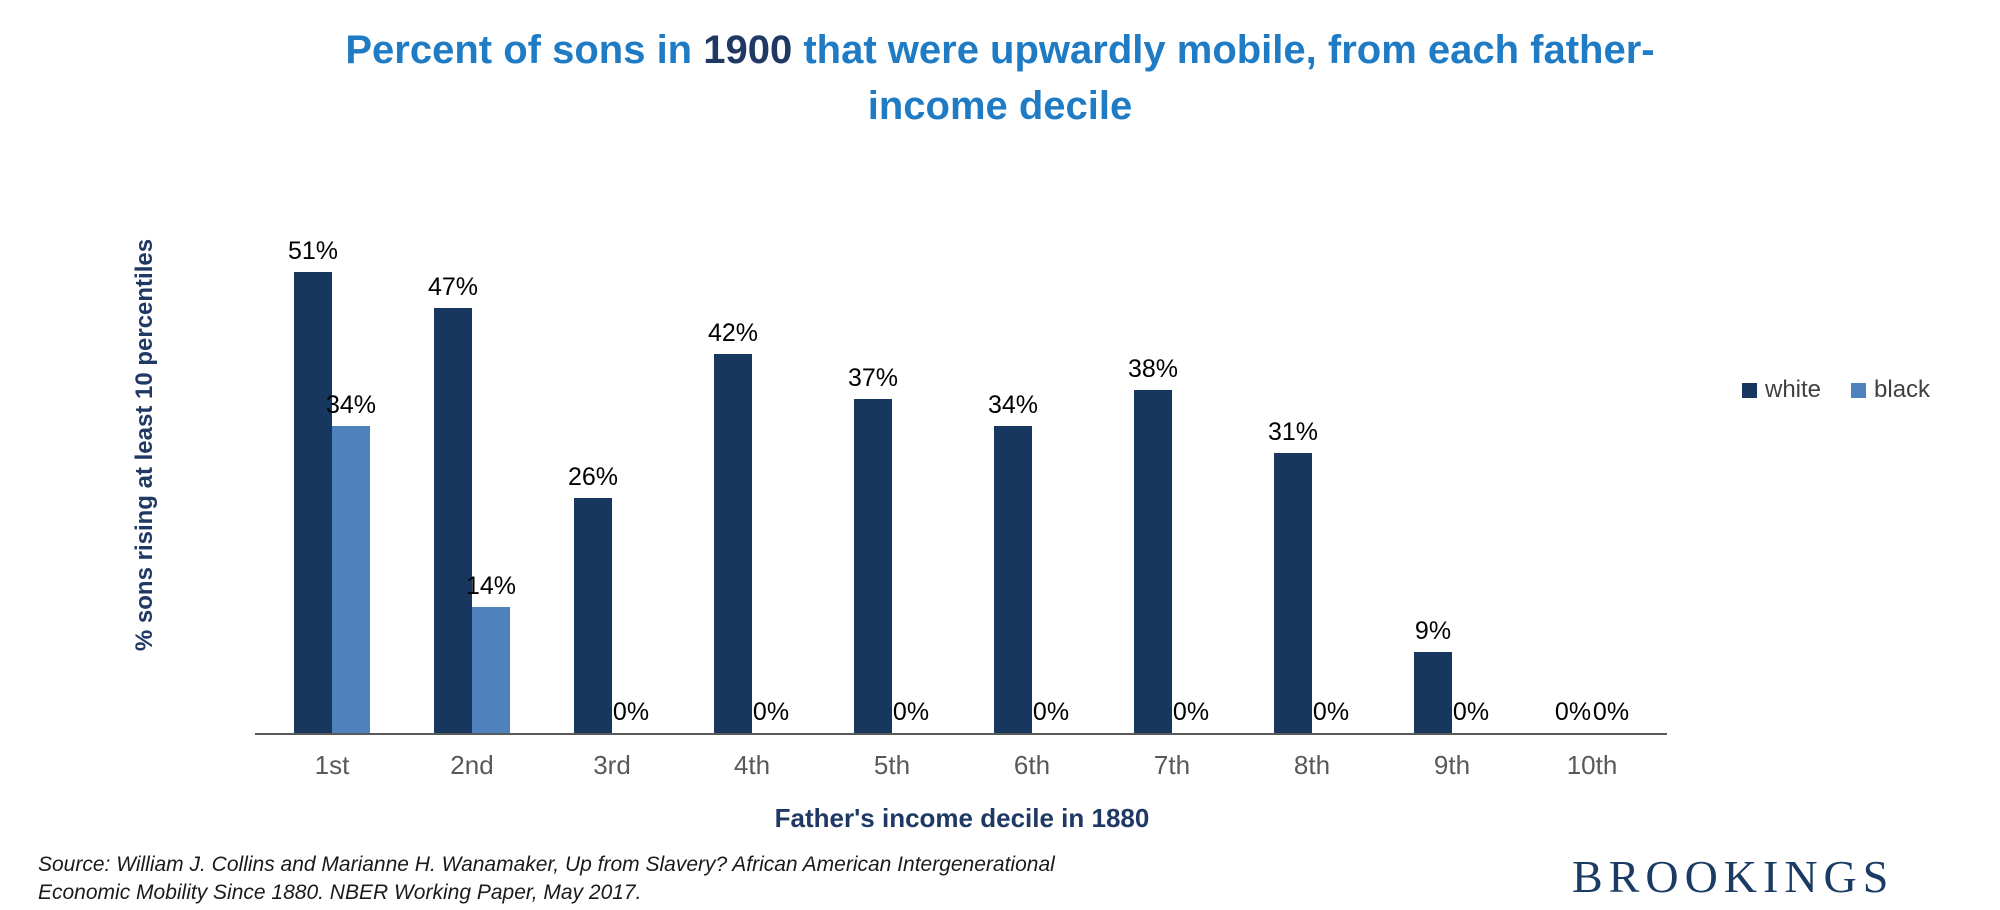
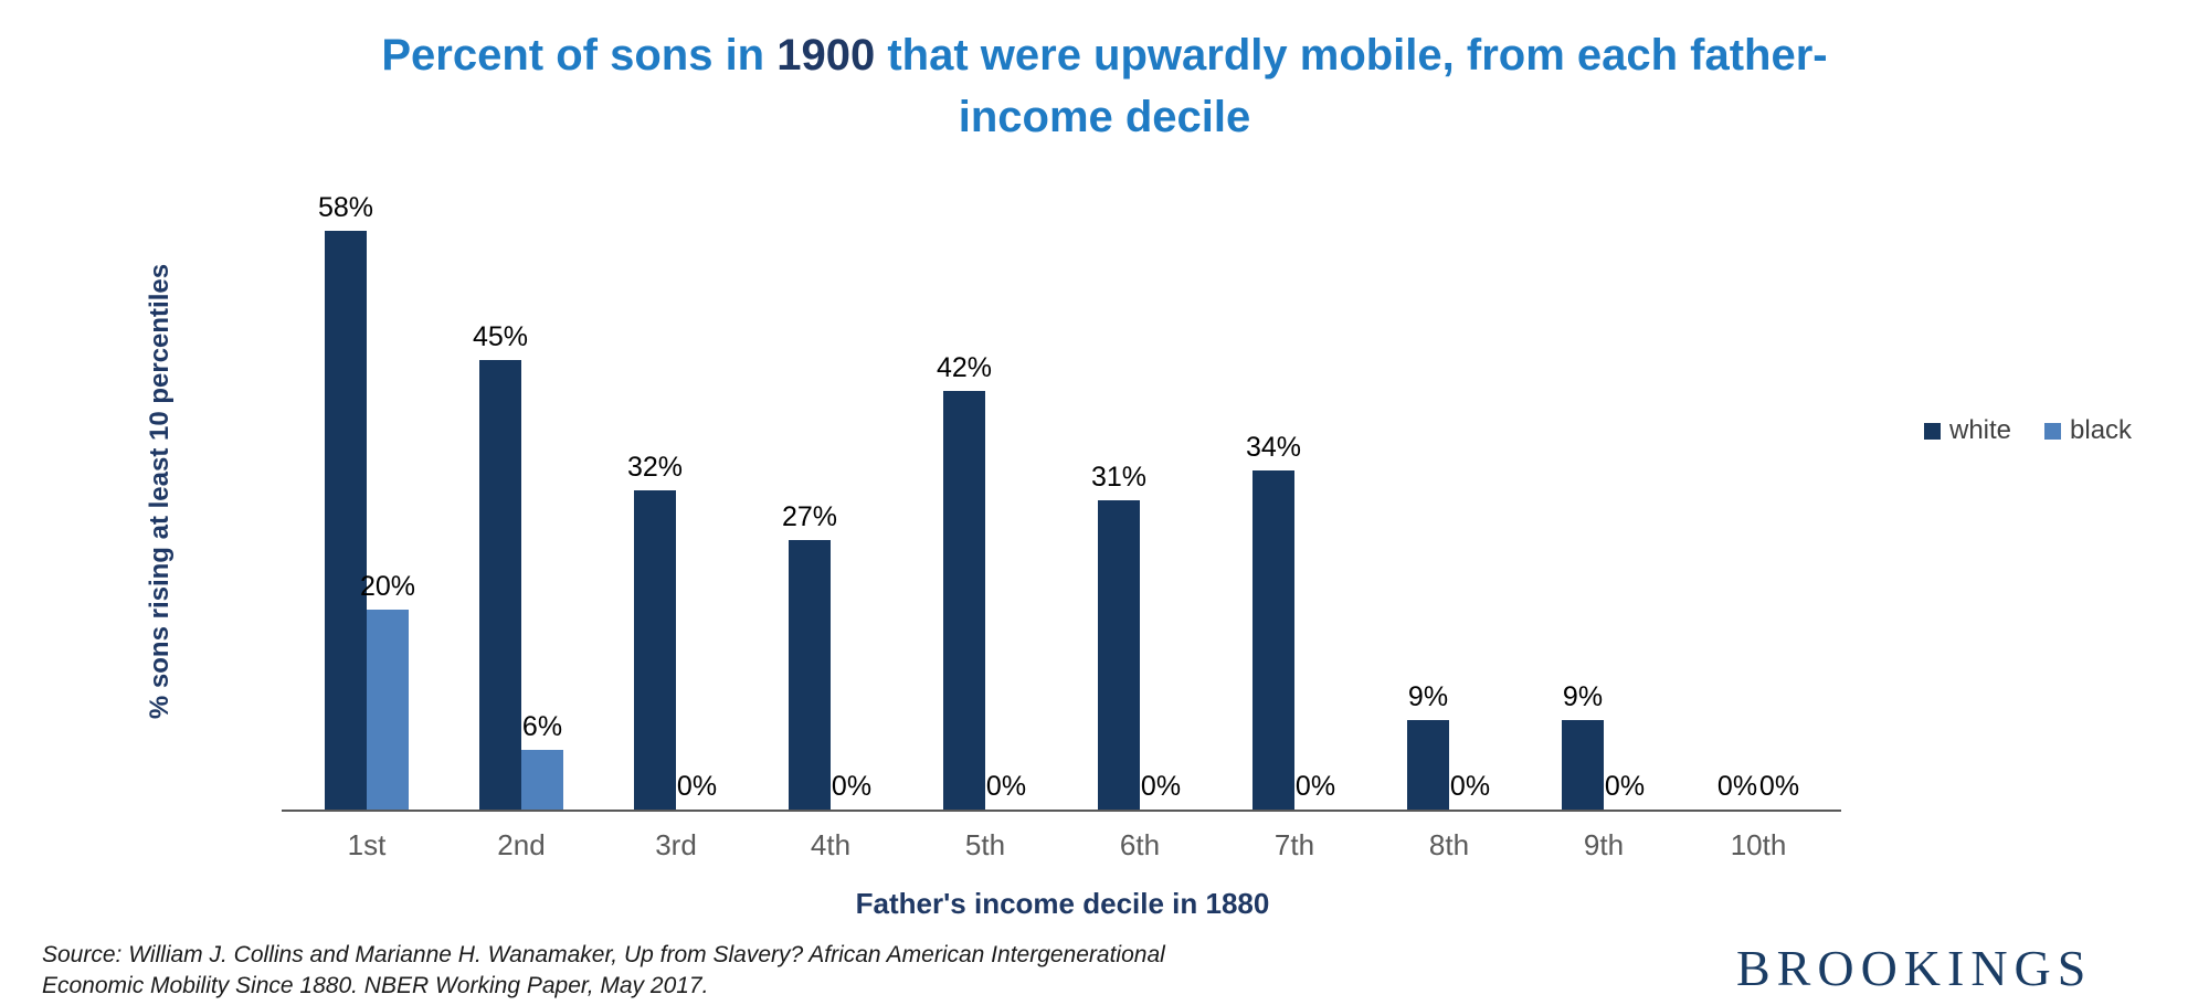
white/1st: 51% -> 58%
black/1st: 34% -> 20%
white/2nd: 47% -> 45%
black/2nd: 14% -> 6%
white/3rd: 26% -> 32%
white/4th: 42% -> 27%
white/5th: 37% -> 42%
white/6th: 34% -> 31%
white/7th: 38% -> 34%
white/8th: 31% -> 9%
